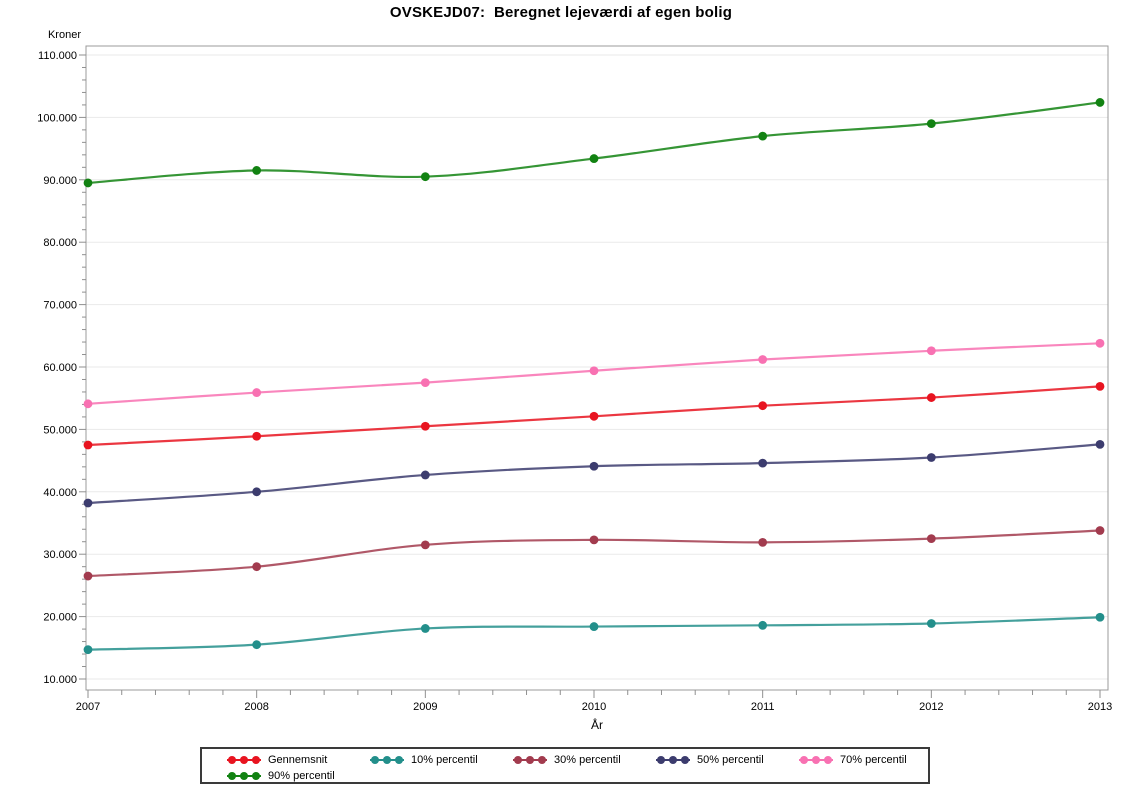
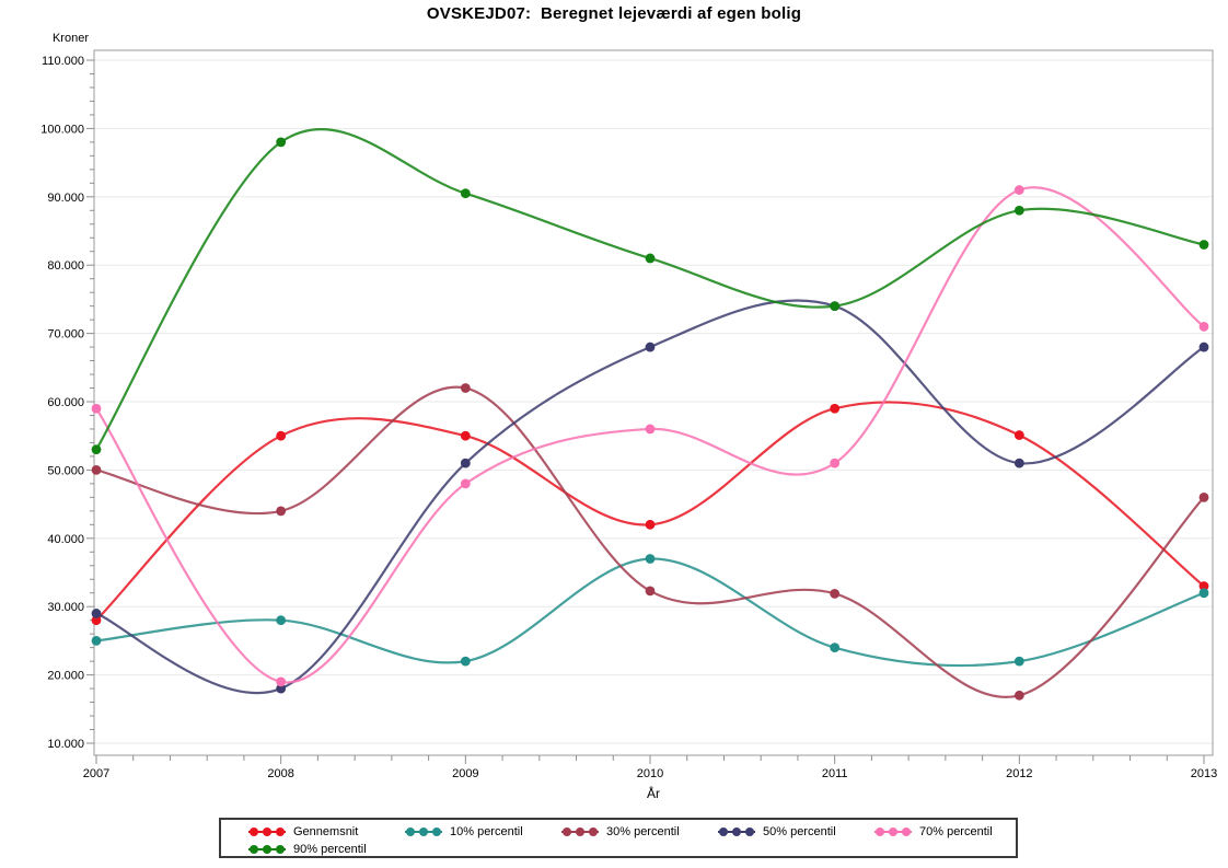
Gennemsnit/2007: 48000 -> 28000
10% percentil/2007: 15000 -> 25000
30% percentil/2007: 26000 -> 50000
50% percentil/2007: 38000 -> 29000
70% percentil/2007: 54000 -> 59000
90% percentil/2007: 90000 -> 53000
Gennemsnit/2008: 49000 -> 55000
10% percentil/2008: 16000 -> 28000
30% percentil/2008: 28000 -> 44000
50% percentil/2008: 40000 -> 18000
70% percentil/2008: 56000 -> 19000
90% percentil/2008: 92000 -> 98000
Gennemsnit/2009: 50000 -> 55000
10% percentil/2009: 18000 -> 22000
30% percentil/2009: 32000 -> 62000
50% percentil/2009: 43000 -> 51000
70% percentil/2009: 58000 -> 48000
Gennemsnit/2010: 52000 -> 42000
10% percentil/2010: 18000 -> 37000
50% percentil/2010: 44000 -> 68000
70% percentil/2010: 59000 -> 56000
90% percentil/2010: 93000 -> 81000
Gennemsnit/2011: 54000 -> 59000
10% percentil/2011: 19000 -> 24000
50% percentil/2011: 45000 -> 74000
70% percentil/2011: 61000 -> 51000
90% percentil/2011: 97000 -> 74000
10% percentil/2012: 19000 -> 22000
30% percentil/2012: 32000 -> 17000
50% percentil/2012: 46000 -> 51000
70% percentil/2012: 63000 -> 91000
90% percentil/2012: 99000 -> 88000
Gennemsnit/2013: 57000 -> 33000
10% percentil/2013: 20000 -> 32000
30% percentil/2013: 34000 -> 46000
50% percentil/2013: 48000 -> 68000
70% percentil/2013: 64000 -> 71000
90% percentil/2013: 102000 -> 83000
